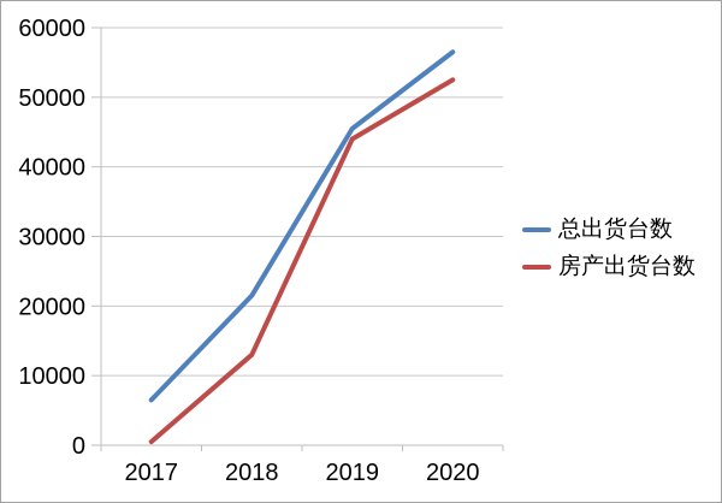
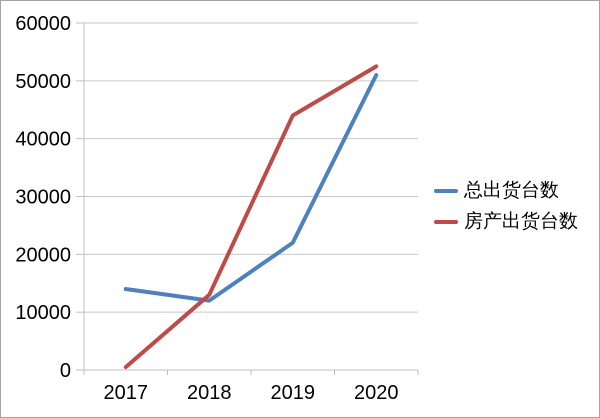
总出货台数/2017: 6000 -> 14000
总出货台数/2018: 22000 -> 12000
总出货台数/2019: 46000 -> 22000
总出货台数/2020: 56000 -> 51000
